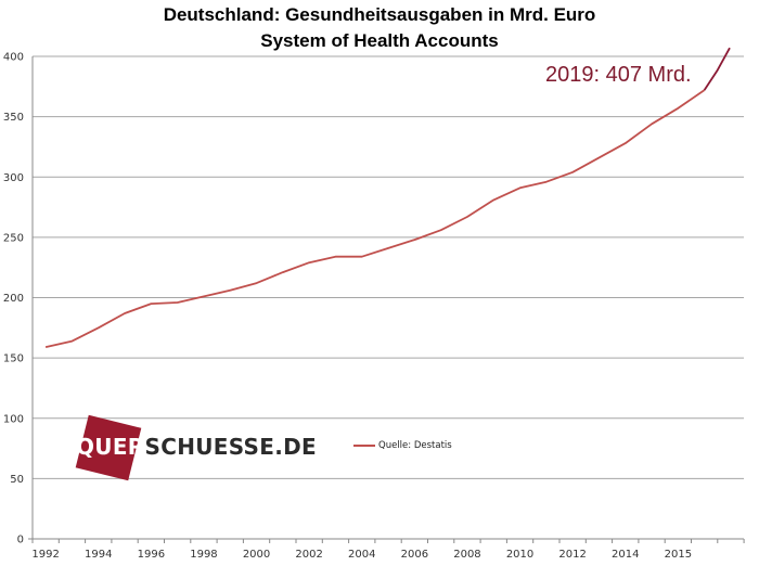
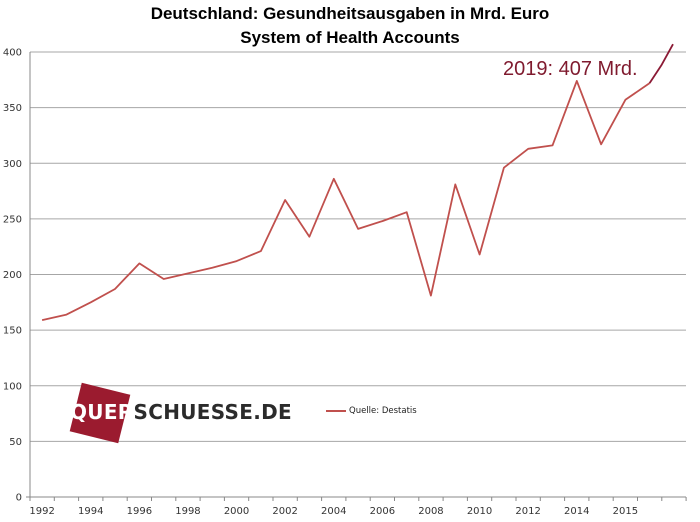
1996: 195 -> 210
2002: 229 -> 267
2004: 234 -> 286
2008: 267 -> 181
2010: 291 -> 218
2012: 304 -> 313
2014: 328 -> 374
2015: 344 -> 317
